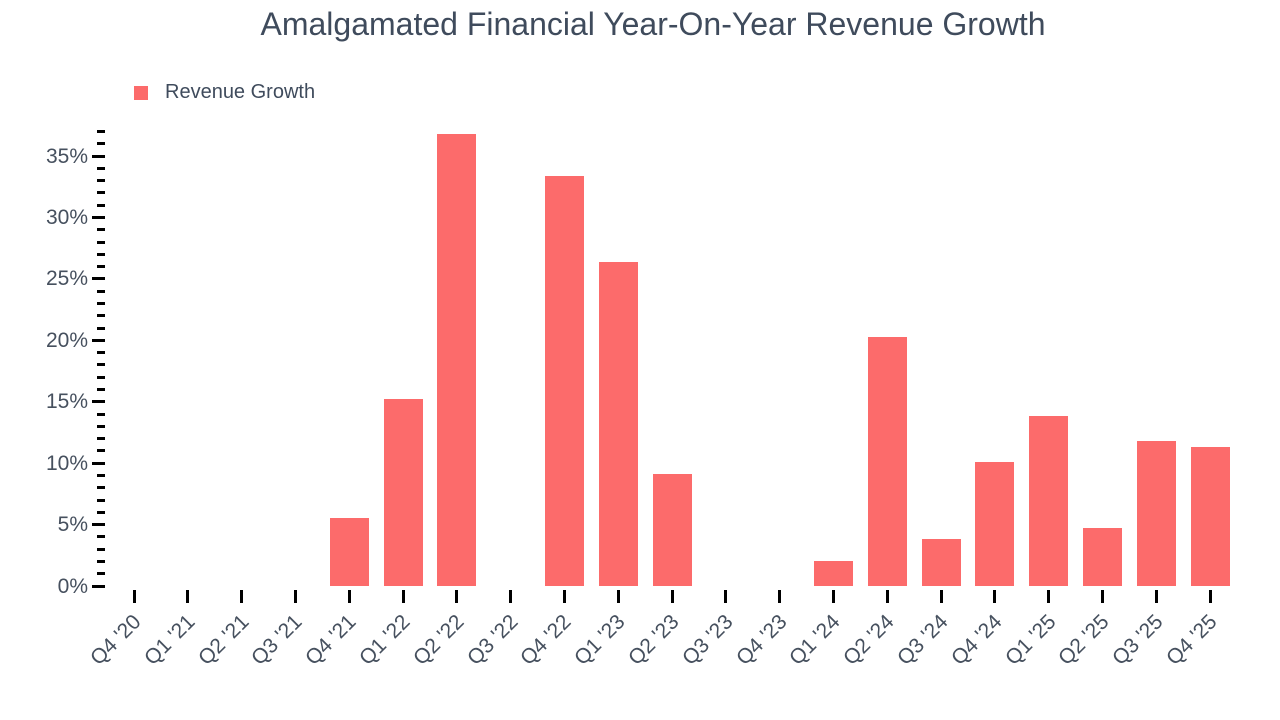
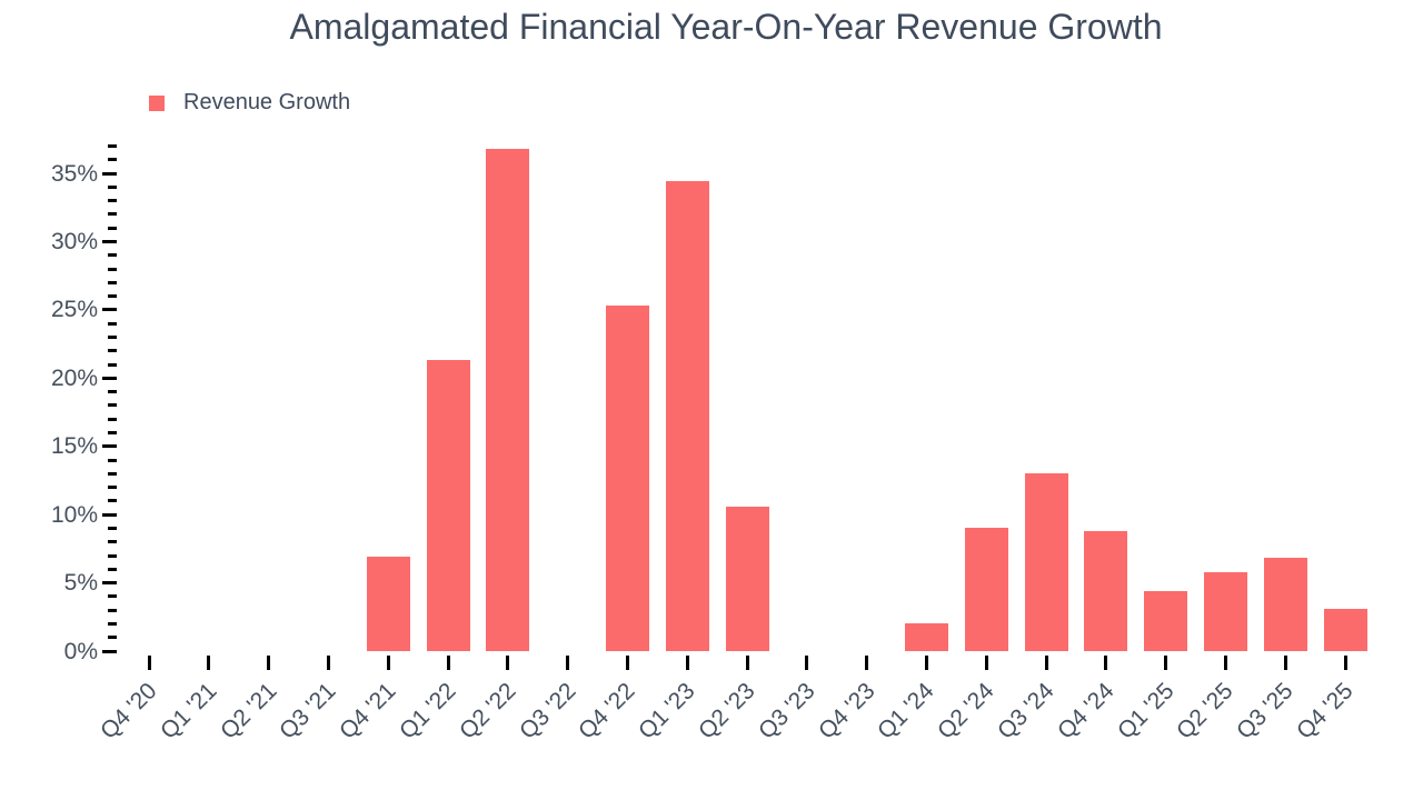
Q4 '21: 5.5% -> 6.9%
Q1 '22: 15.2% -> 21.3%
Q4 '22: 33.4% -> 25.3%
Q1 '23: 26.4% -> 34.4%
Q2 '23: 9.1% -> 10.6%
Q2 '24: 20.3% -> 9.0%
Q3 '24: 3.8% -> 13.0%
Q4 '24: 10.1% -> 8.8%
Q1 '25: 13.8% -> 4.4%
Q2 '25: 4.7% -> 5.8%
Q3 '25: 11.8% -> 6.8%
Q4 '25: 11.3% -> 3.1%
